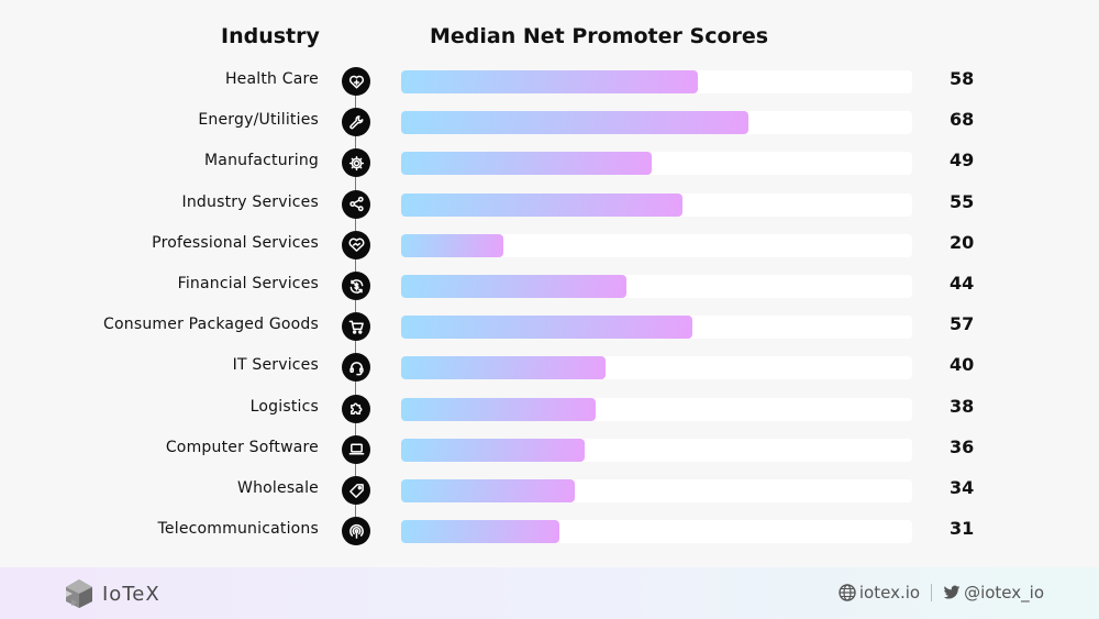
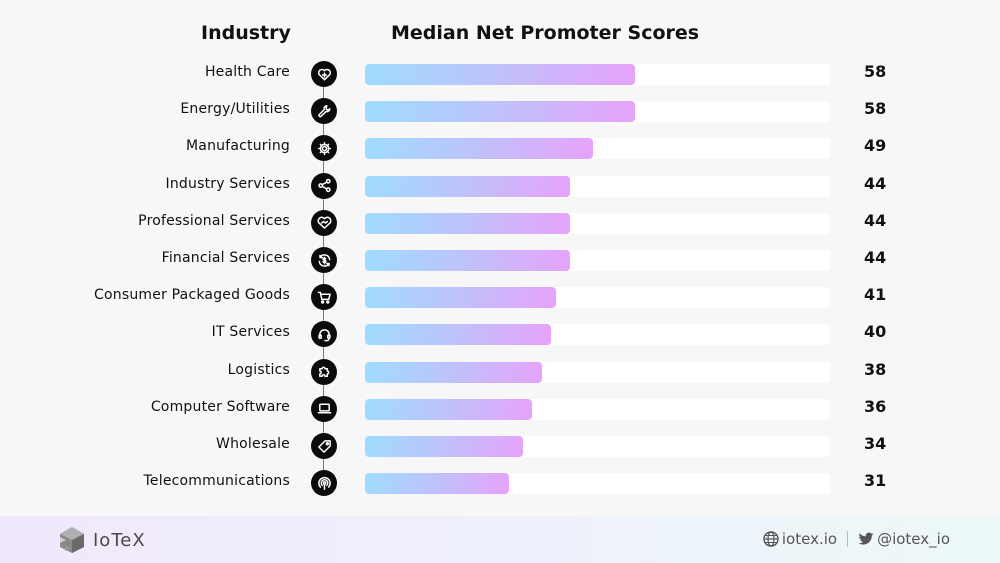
Energy/Utilities: 68 -> 58
Industry Services: 55 -> 44
Professional Services: 20 -> 44
Consumer Packaged Goods: 57 -> 41
